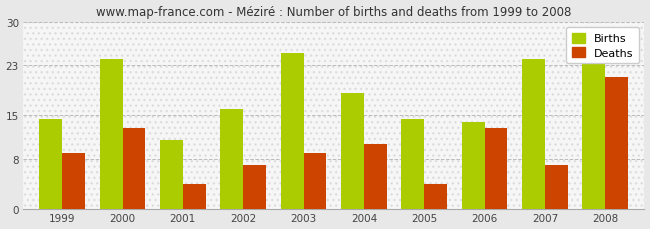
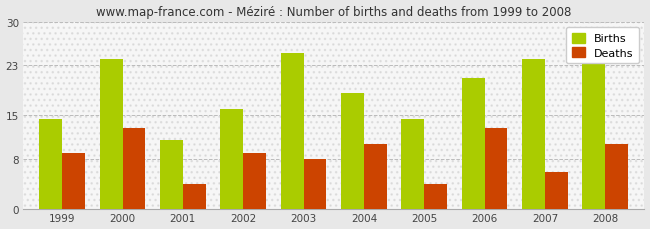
Deaths/2002: 7.0 -> 9.0
Deaths/2003: 9.0 -> 8.0
Births/2006: 14.0 -> 21.0
Deaths/2007: 7.0 -> 6.0
Deaths/2008: 21.2 -> 10.5
